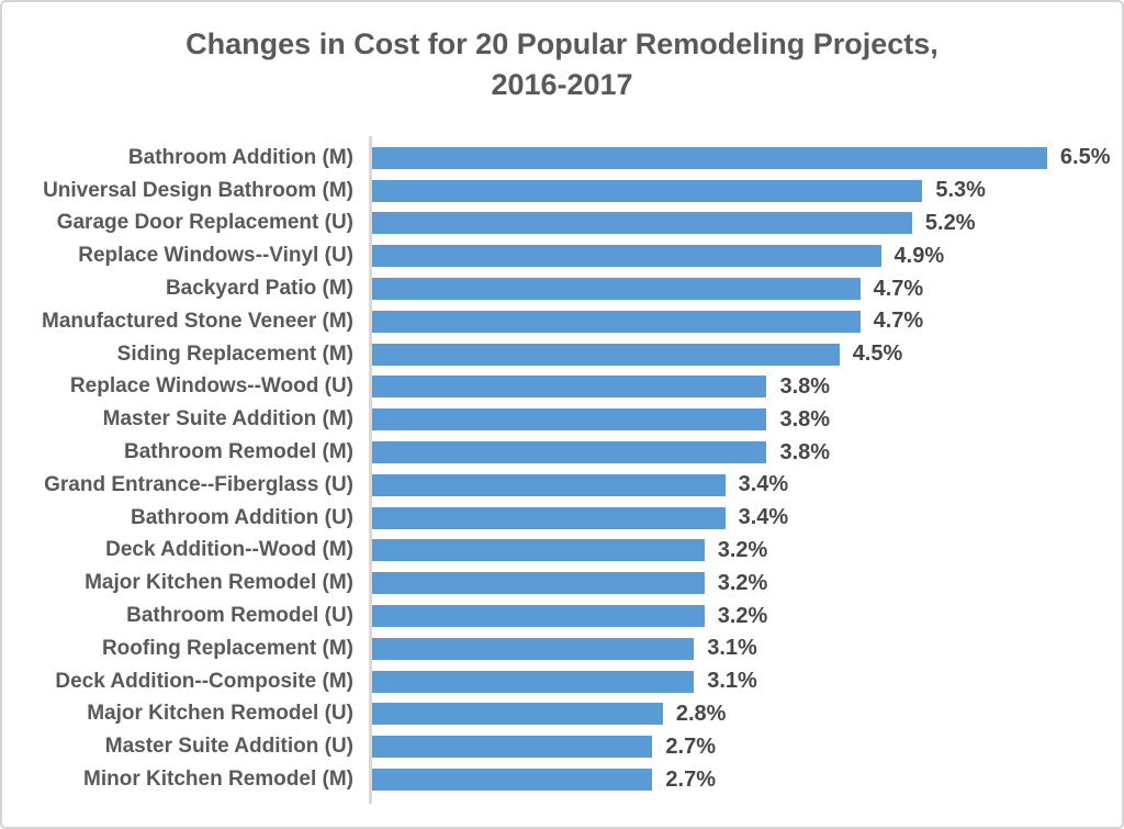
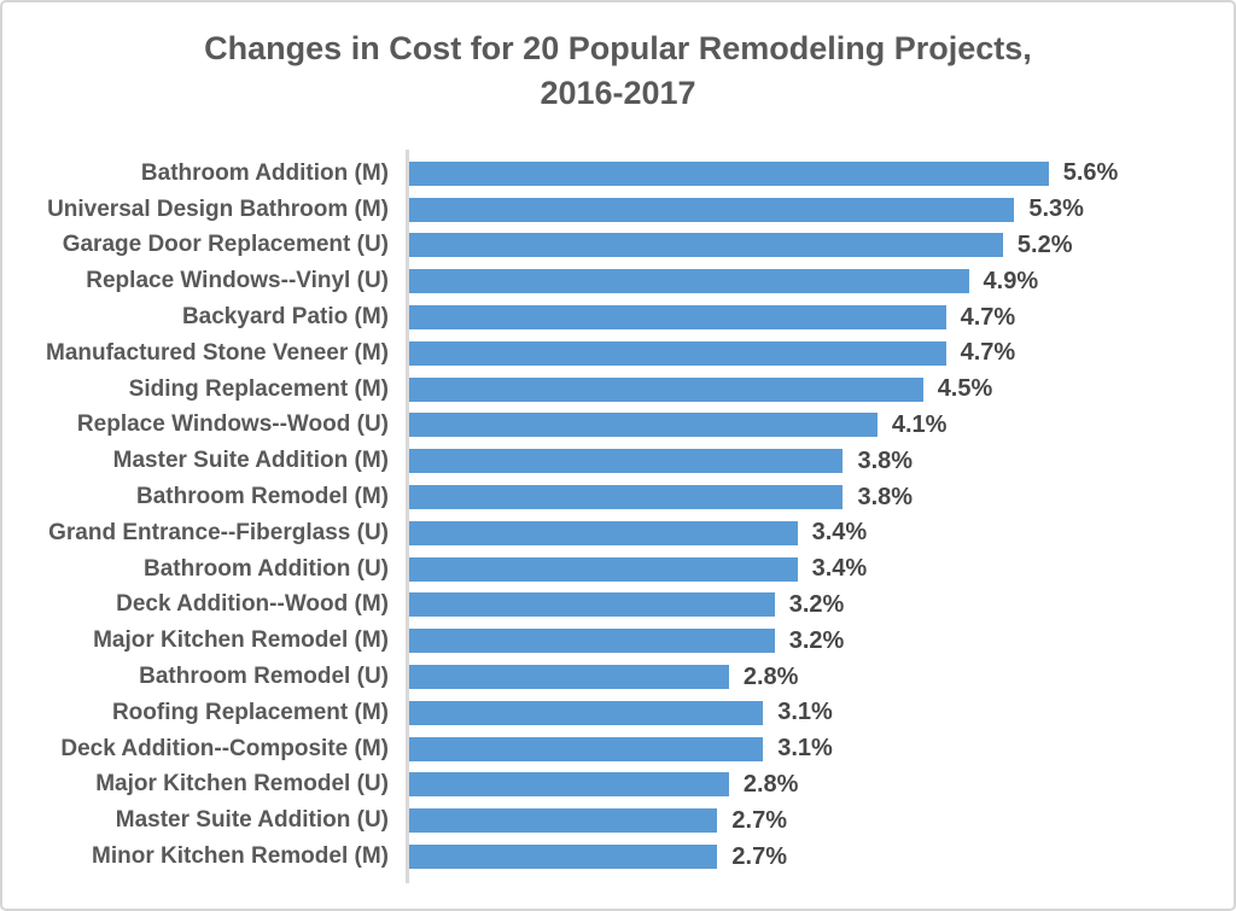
Bathroom Addition (M): 6.5% -> 5.6%
Replace Windows--Wood (U): 3.8% -> 4.1%
Bathroom Remodel (U): 3.2% -> 2.8%
